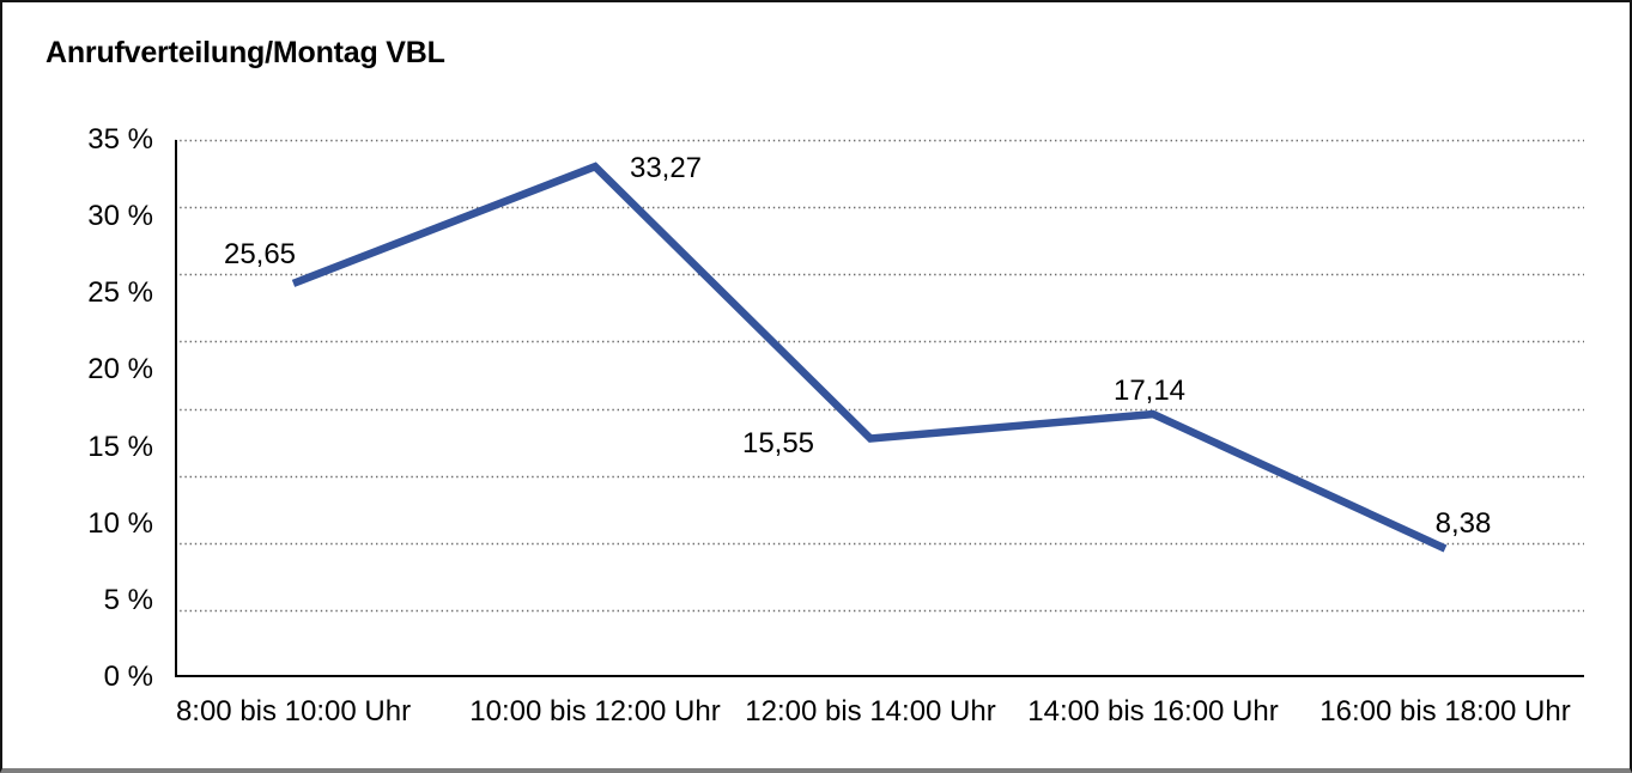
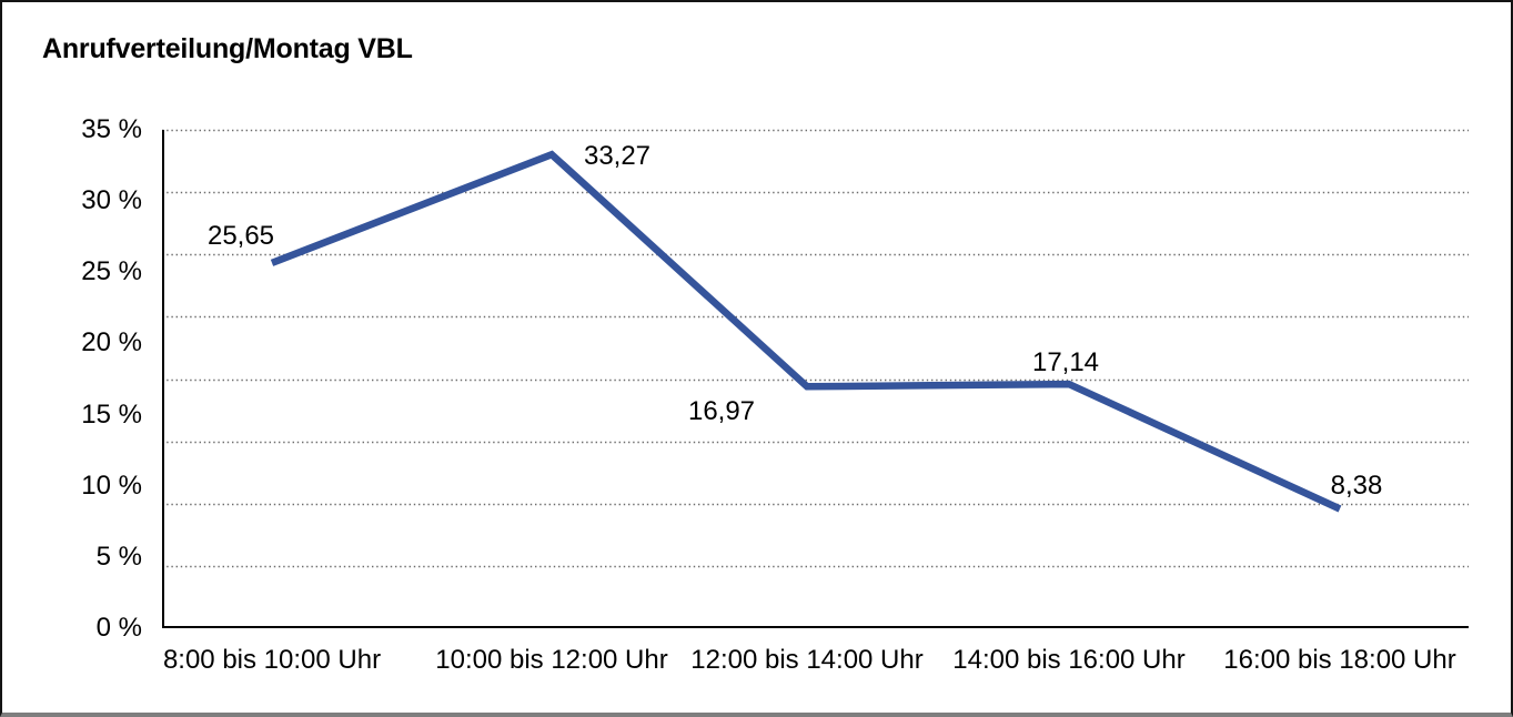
12:00 bis 14:00 Uhr: 15,55 -> 16,97
